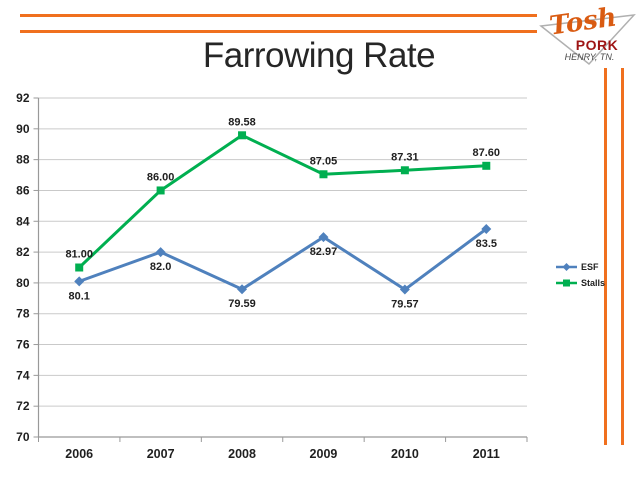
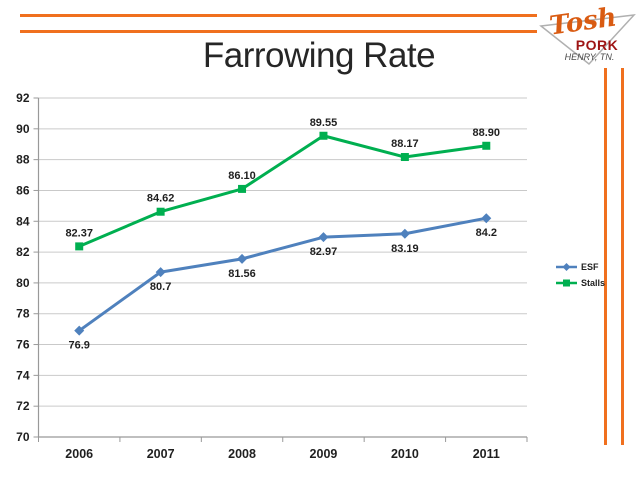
ESF/2006: 80.1 -> 76.9
Stalls/2006: 81.00 -> 82.37
ESF/2007: 82.0 -> 80.7
Stalls/2007: 86.00 -> 84.62
ESF/2008: 79.59 -> 81.56
Stalls/2008: 89.58 -> 86.10
Stalls/2009: 87.05 -> 89.55
ESF/2010: 79.57 -> 83.19
Stalls/2010: 87.31 -> 88.17
ESF/2011: 83.5 -> 84.2
Stalls/2011: 87.60 -> 88.90
